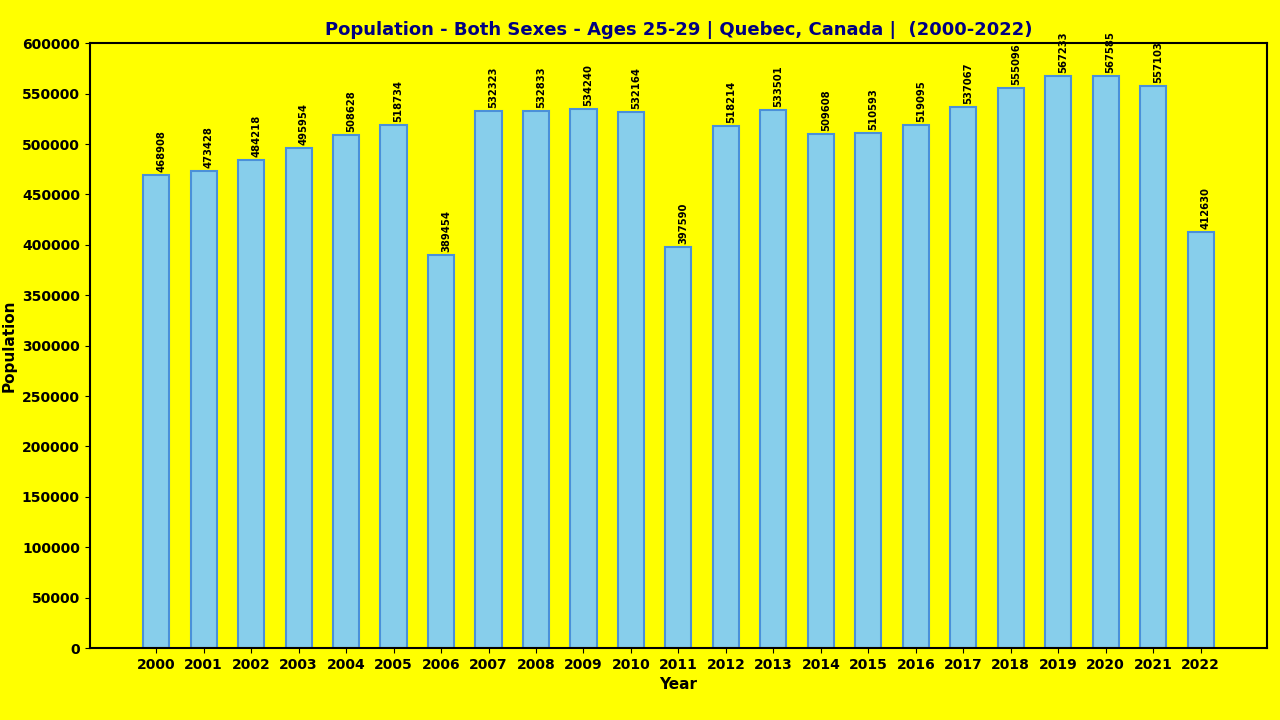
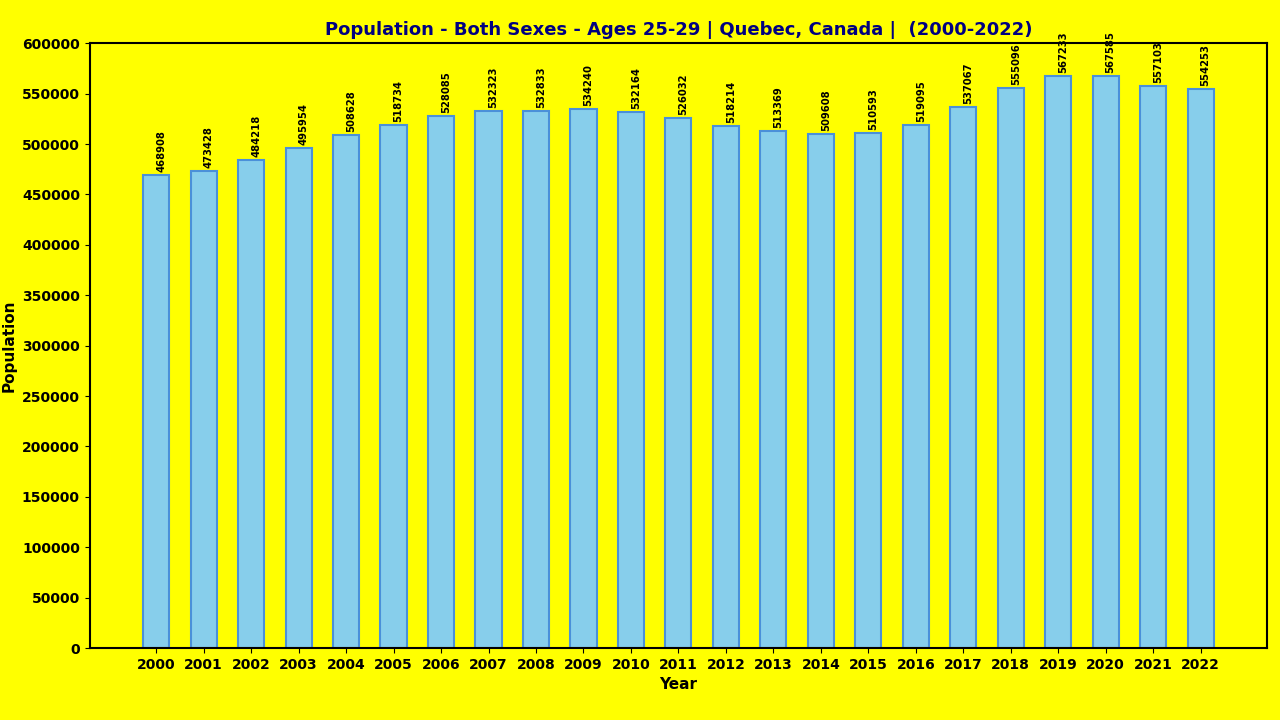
2006: 389454 -> 528085
2011: 397590 -> 526032
2013: 533501 -> 513369
2022: 412630 -> 554253
